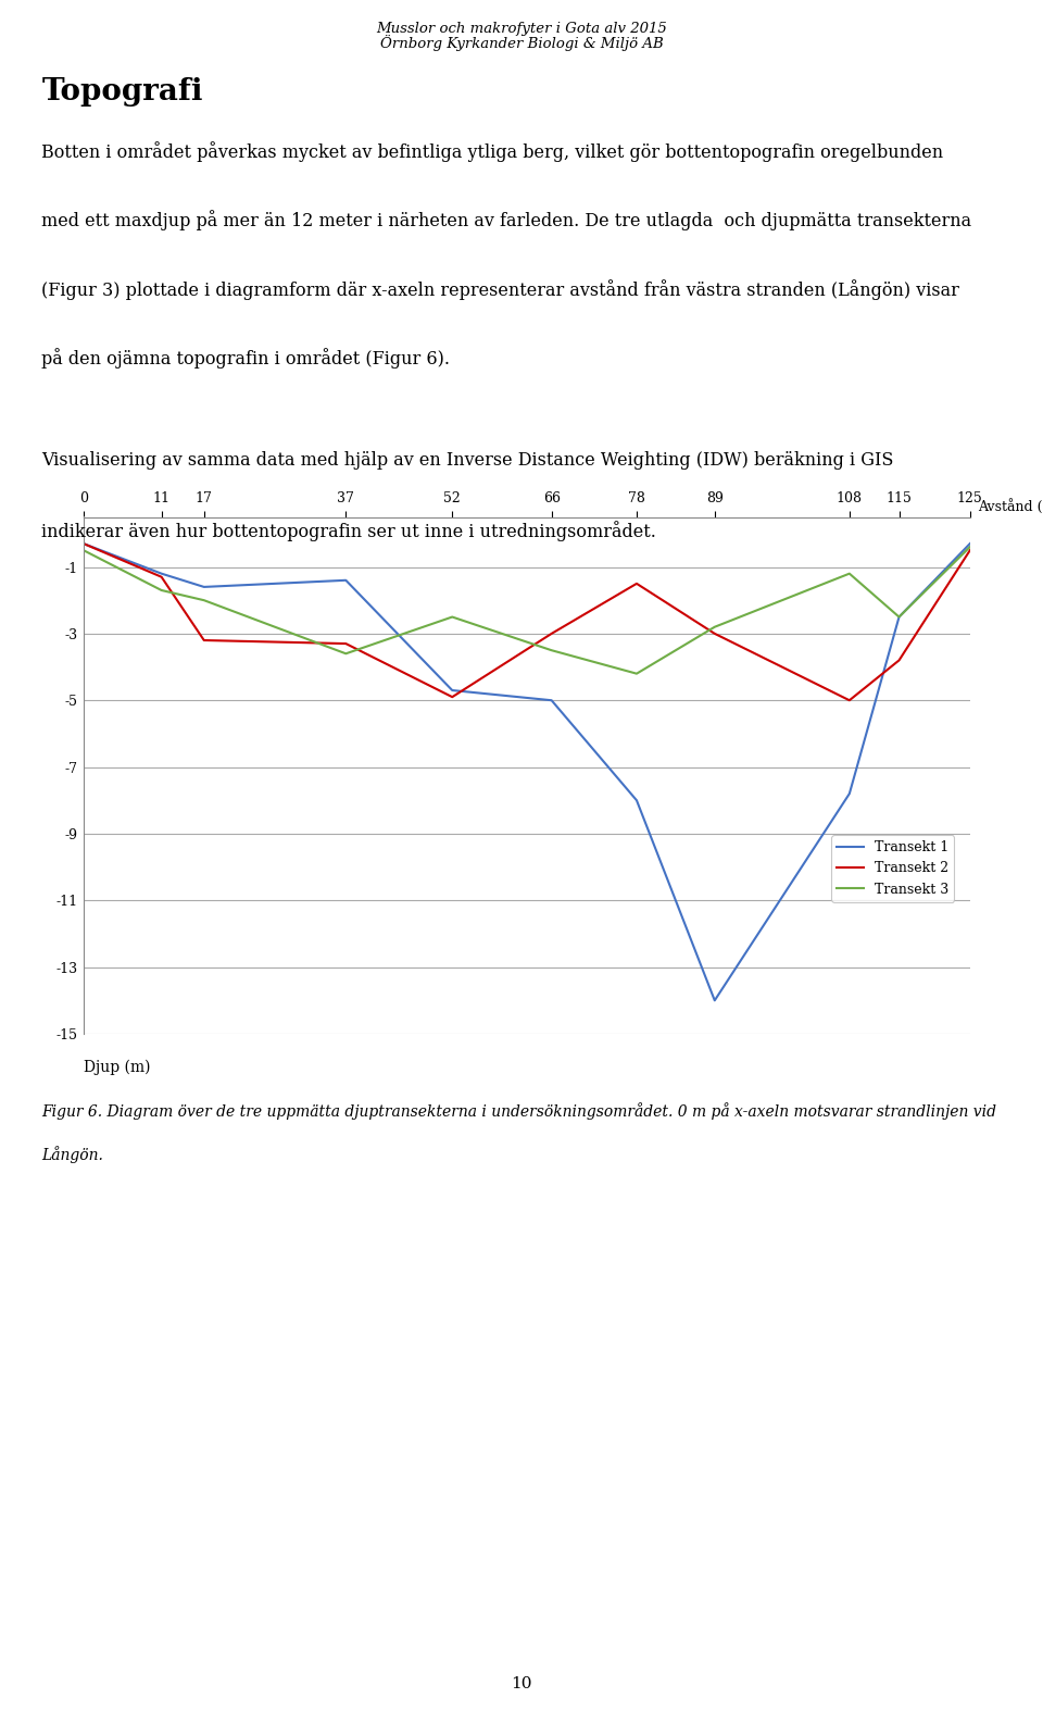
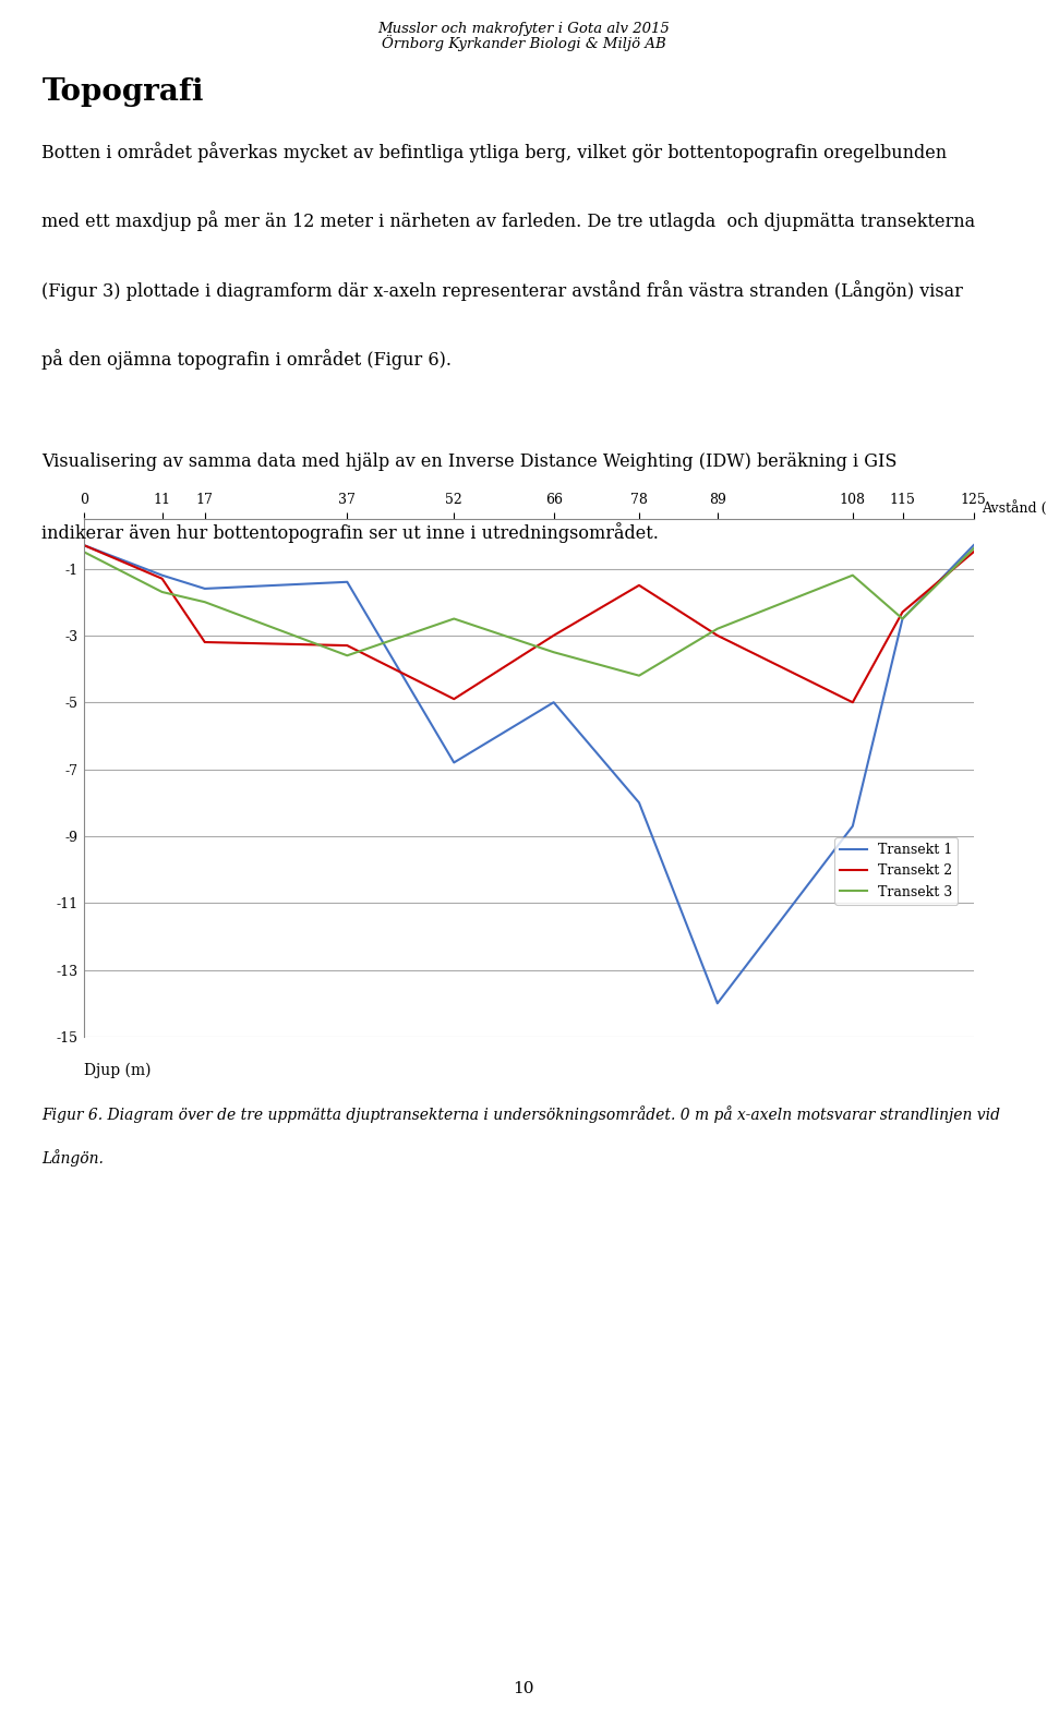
Transekt 1/52: -4.7 -> -6.8
Transekt 1/108: -7.8 -> -8.7
Transekt 2/115: -3.8 -> -2.3
